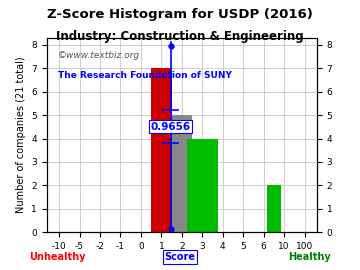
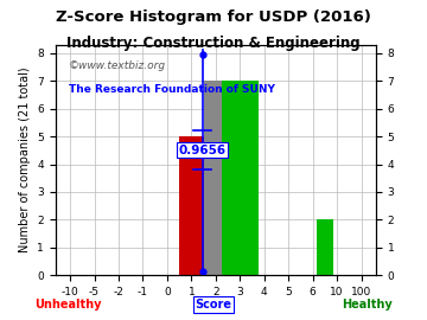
1: 7 -> 5
2: 5 -> 7
3: 4 -> 7
